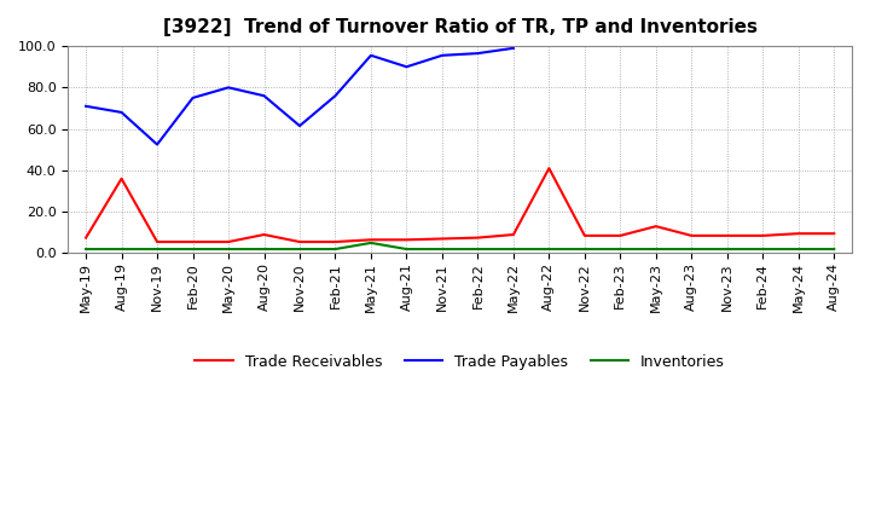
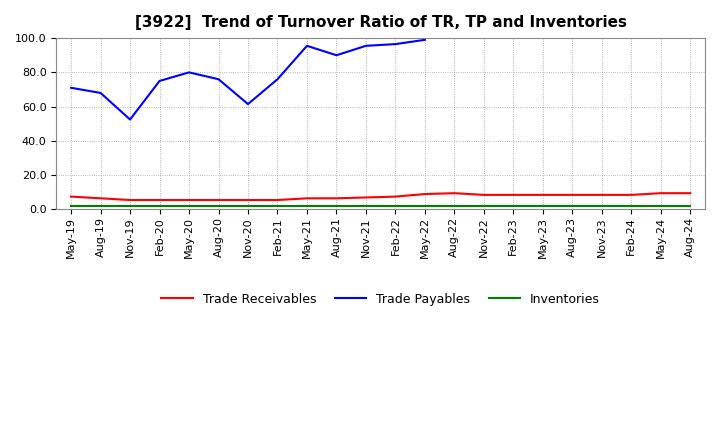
Trade Receivables/Aug-19: 36 -> 6
Trade Receivables/Aug-20: 9 -> 6
Inventories/May-21: 5 -> 2
Trade Receivables/Aug-22: 41 -> 10
Trade Receivables/May-23: 13 -> 8
